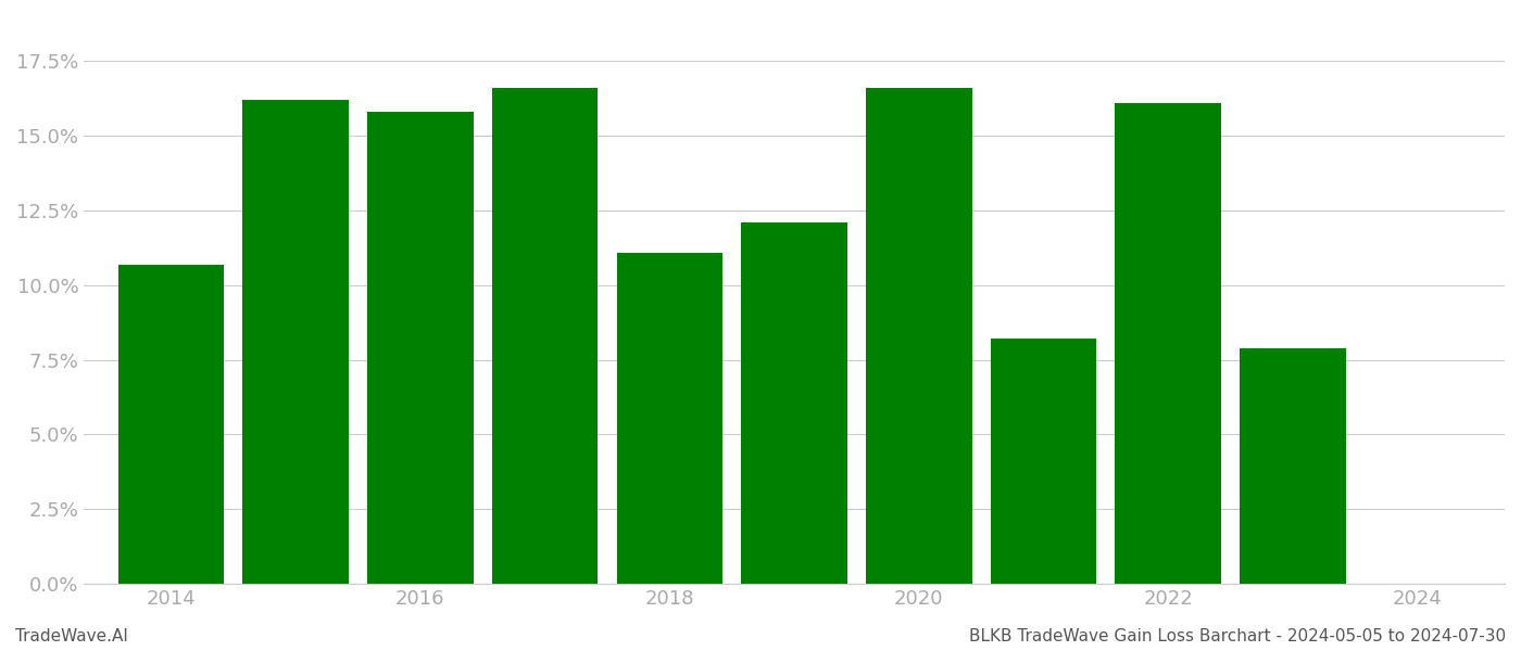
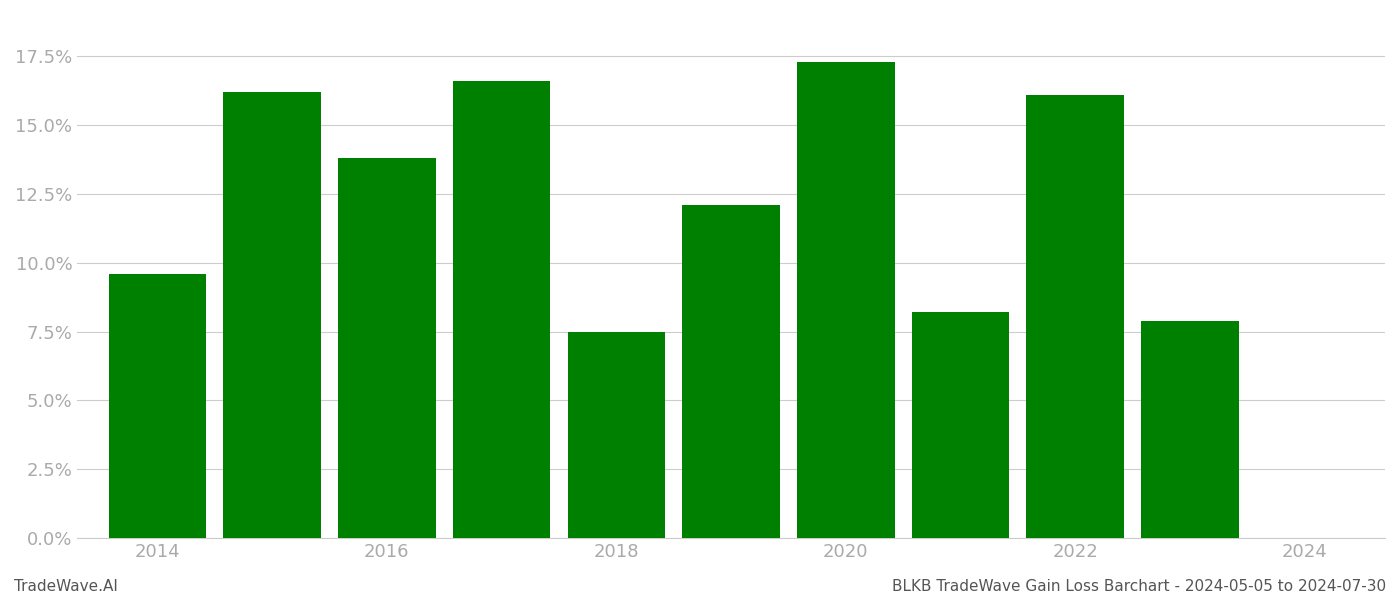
2014: 10.7% -> 9.6%
2016: 15.8% -> 13.8%
2018: 11.1% -> 7.5%
2020: 16.6% -> 17.3%
